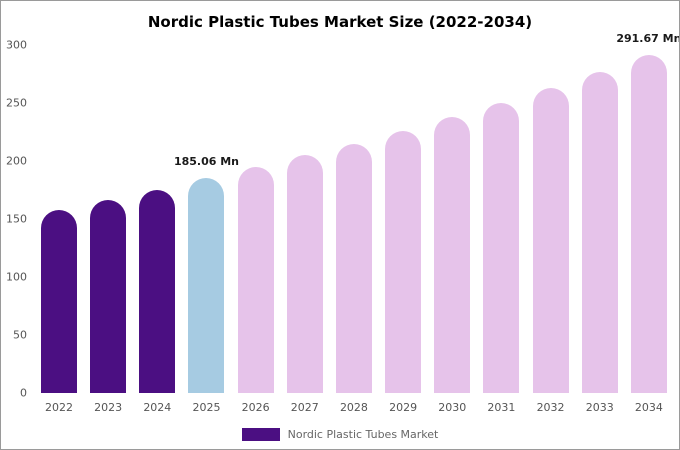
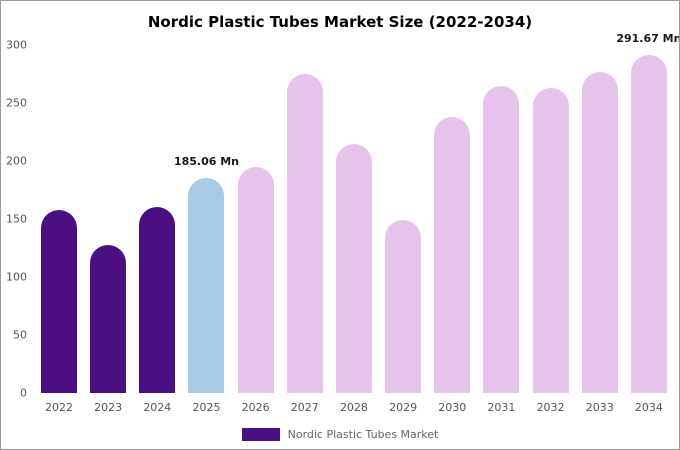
2023: 166 -> 128
2024: 175 -> 160
2027: 205 -> 275
2029: 226 -> 149
2031: 250 -> 265
